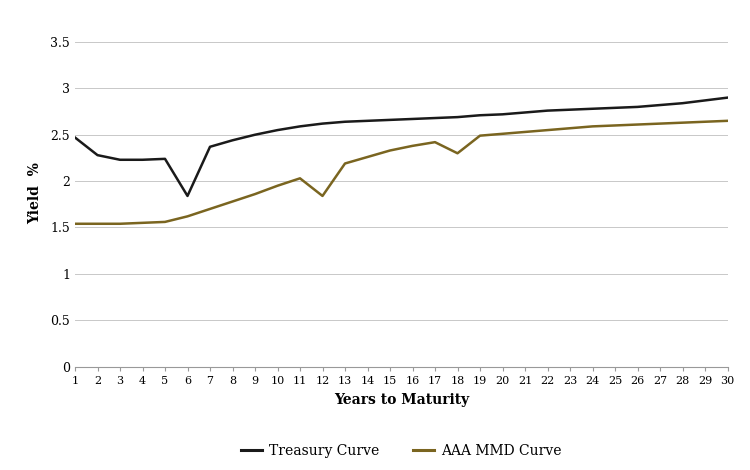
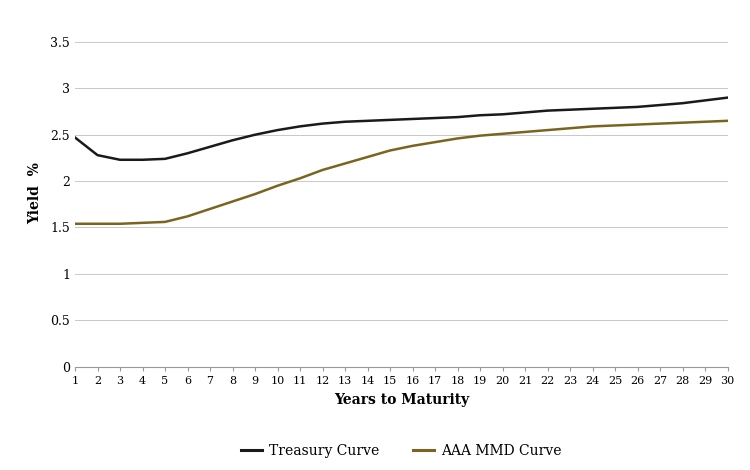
Treasury Curve/6: 1.84 -> 2.30
AAA MMD Curve/12: 1.84 -> 2.12
AAA MMD Curve/18: 2.30 -> 2.46
